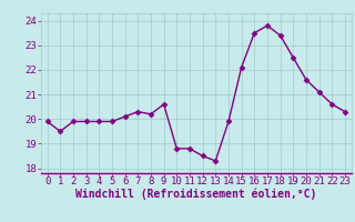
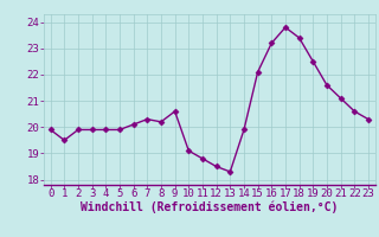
10: 18.8 -> 19.1
16: 23.5 -> 23.2
